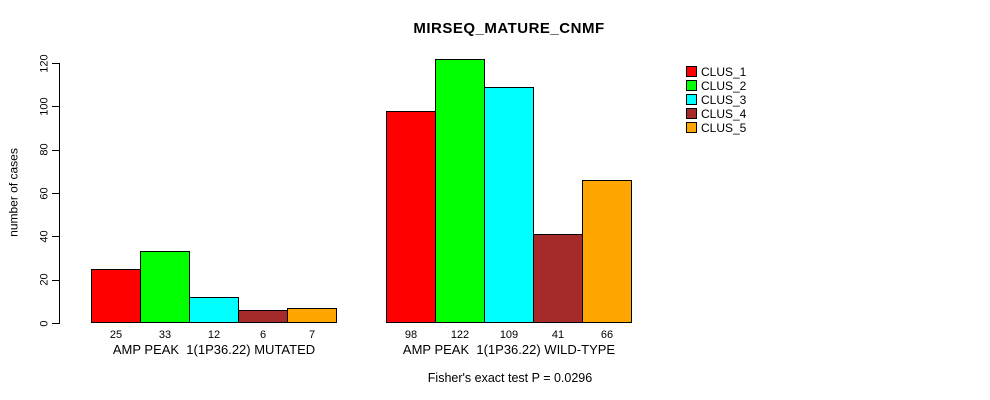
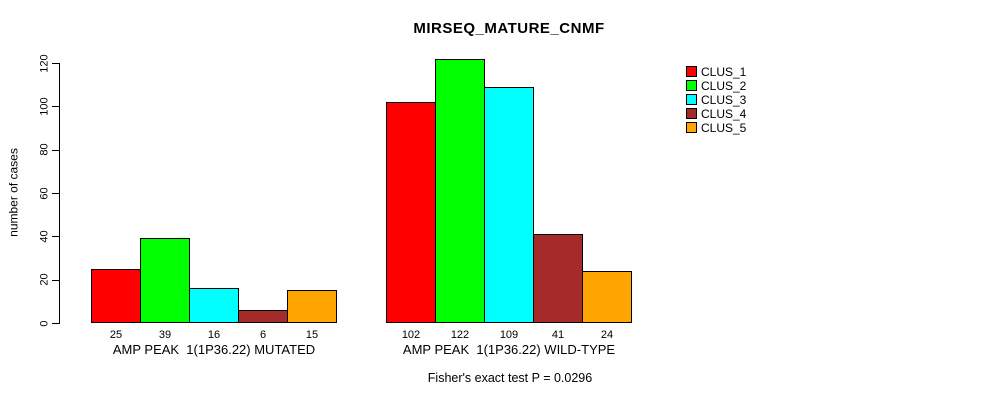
CLUS_2/AMP PEAK 1(1P36.22) MUTATED: 33 -> 39
CLUS_3/AMP PEAK 1(1P36.22) MUTATED: 12 -> 16
CLUS_5/AMP PEAK 1(1P36.22) MUTATED: 7 -> 15
CLUS_1/AMP PEAK 1(1P36.22) WILD-TYPE: 98 -> 102
CLUS_5/AMP PEAK 1(1P36.22) WILD-TYPE: 66 -> 24
